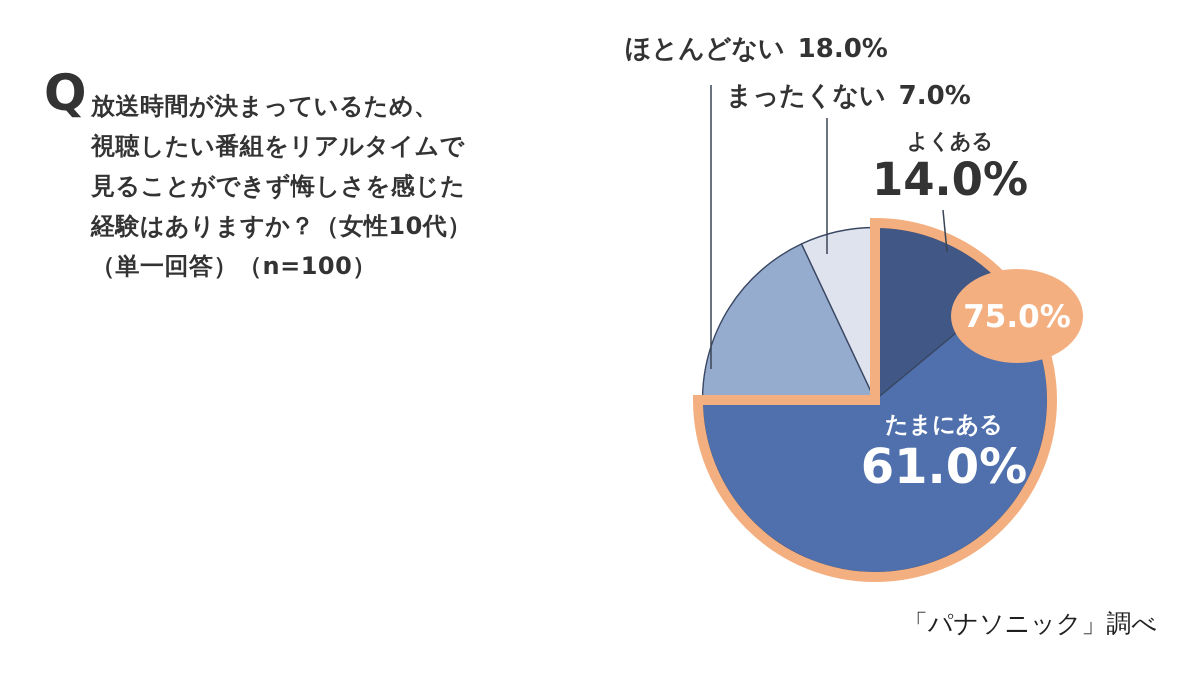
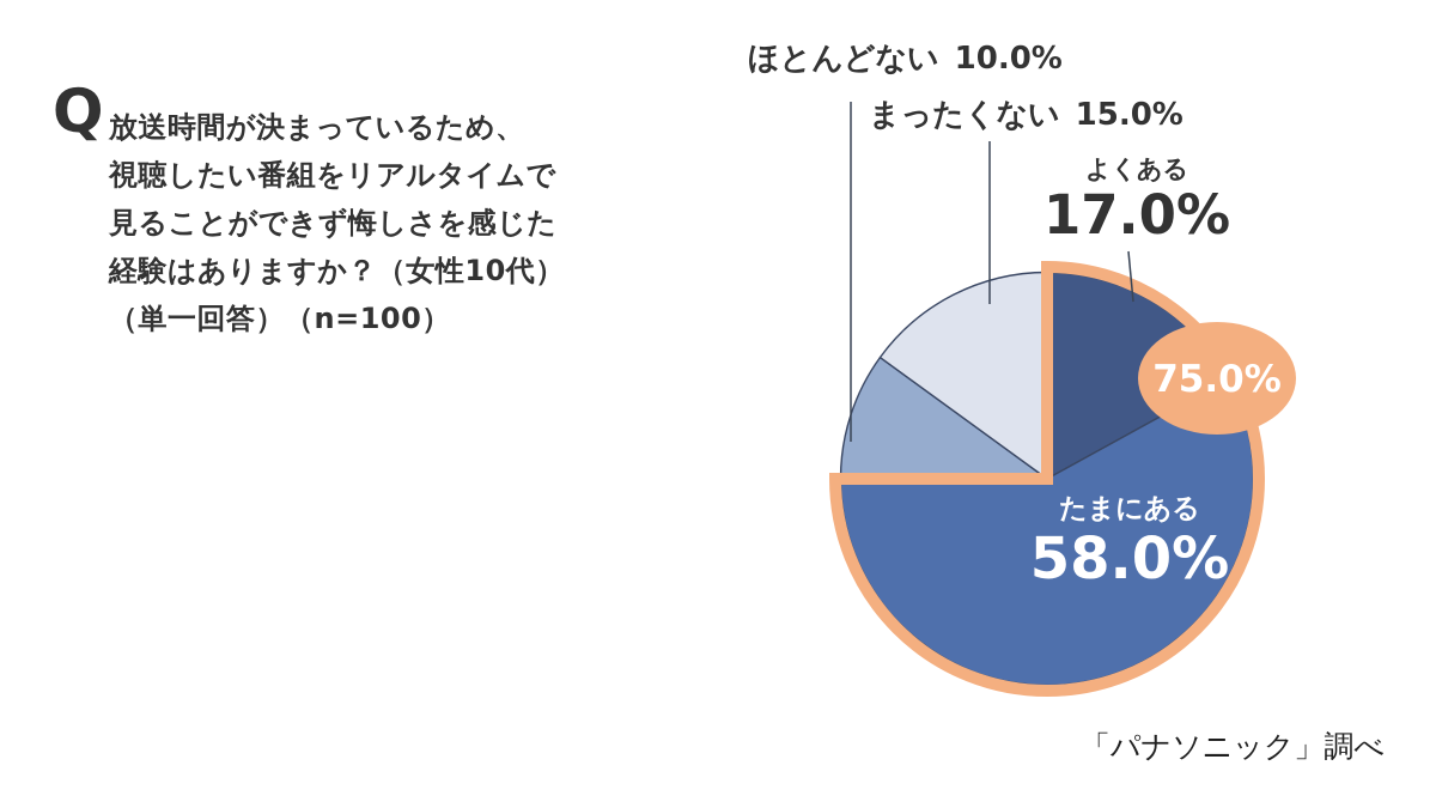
よくある: 14.0% -> 17.0%
たまにある: 61.0% -> 58.0%
ほとんどない: 18.0% -> 10.0%
まったくない: 7.0% -> 15.0%
